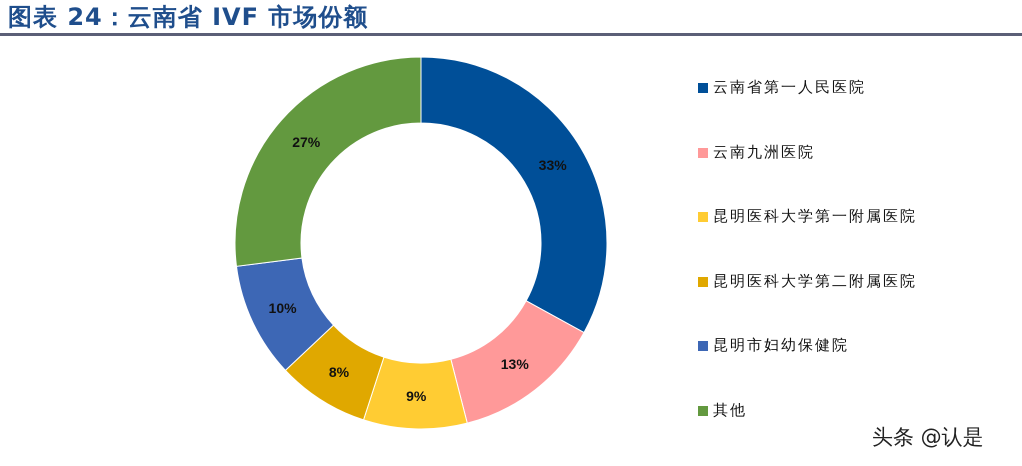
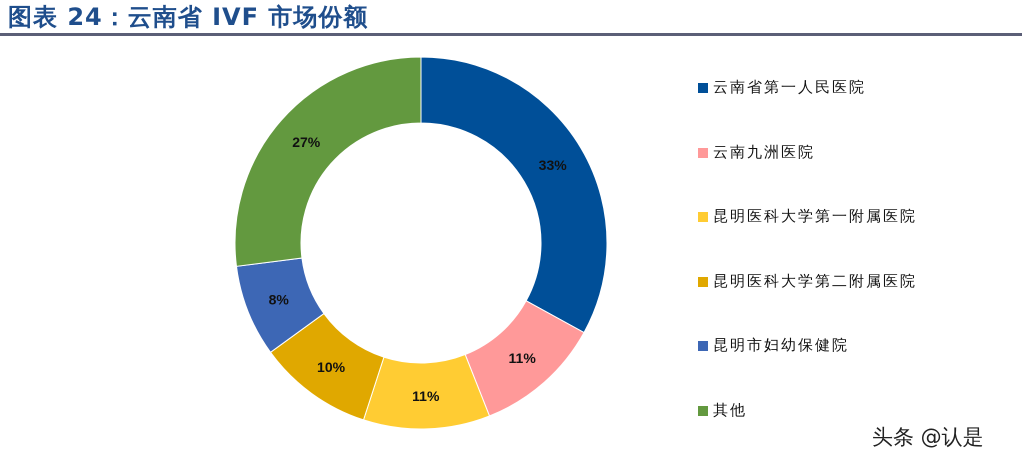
云南九洲医院: 13% -> 11%
昆明医科大学第一附属医院: 9% -> 11%
昆明医科大学第二附属医院: 8% -> 10%
昆明市妇幼保健院: 10% -> 8%
